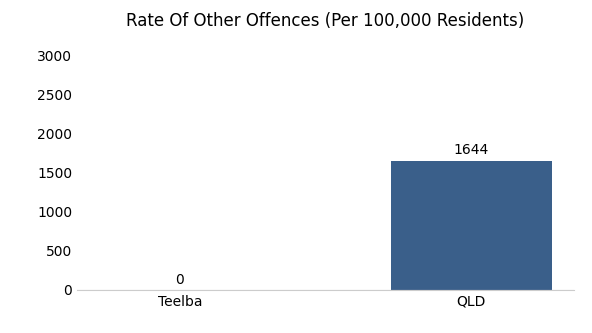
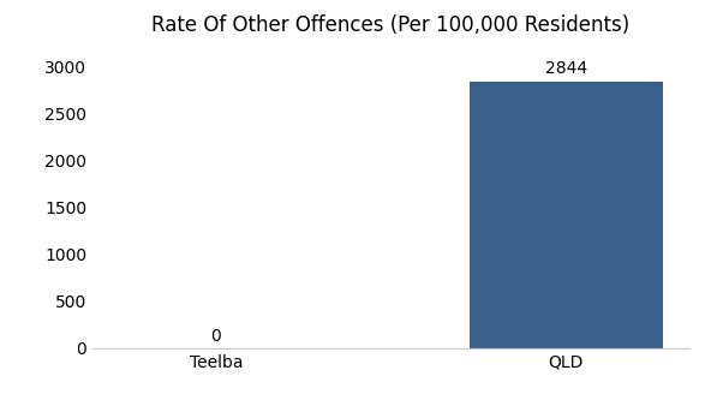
QLD: 1644 -> 2844
